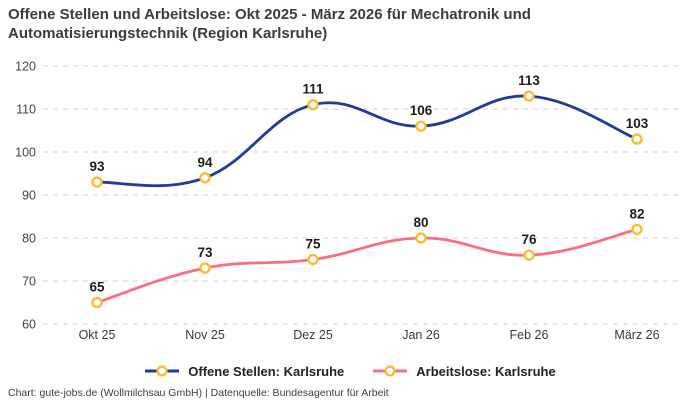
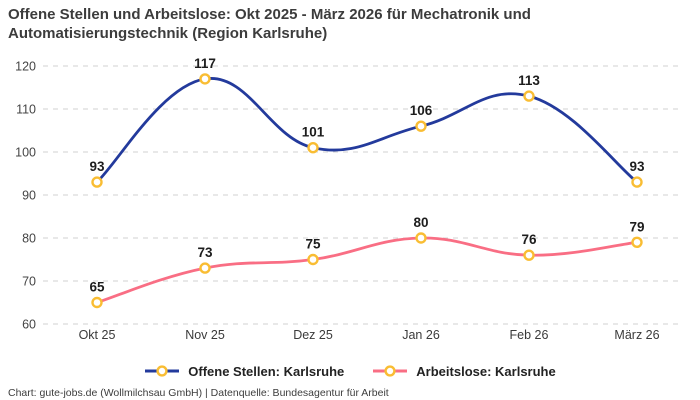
Offene Stellen: Karlsruhe/Nov 25: 94 -> 117
Offene Stellen: Karlsruhe/Dez 25: 111 -> 101
Offene Stellen: Karlsruhe/März 26: 103 -> 93
Arbeitslose: Karlsruhe/März 26: 82 -> 79
